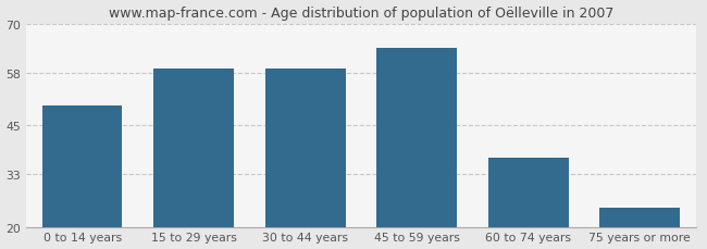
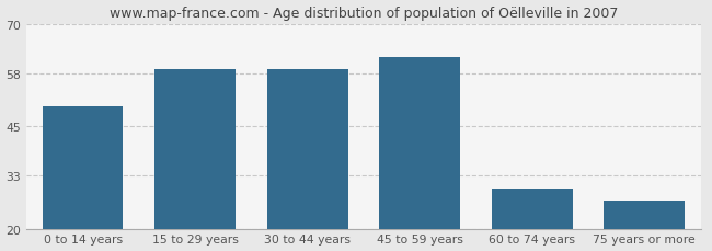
45 to 59 years: 64 -> 62
60 to 74 years: 37 -> 30
75 years or more: 25 -> 27
